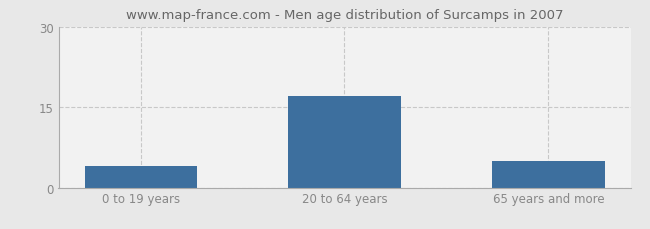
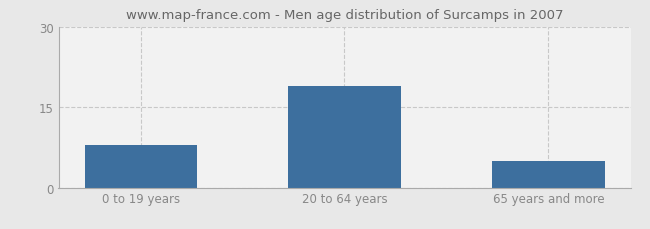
0 to 19 years: 4 -> 8
20 to 64 years: 17 -> 19
